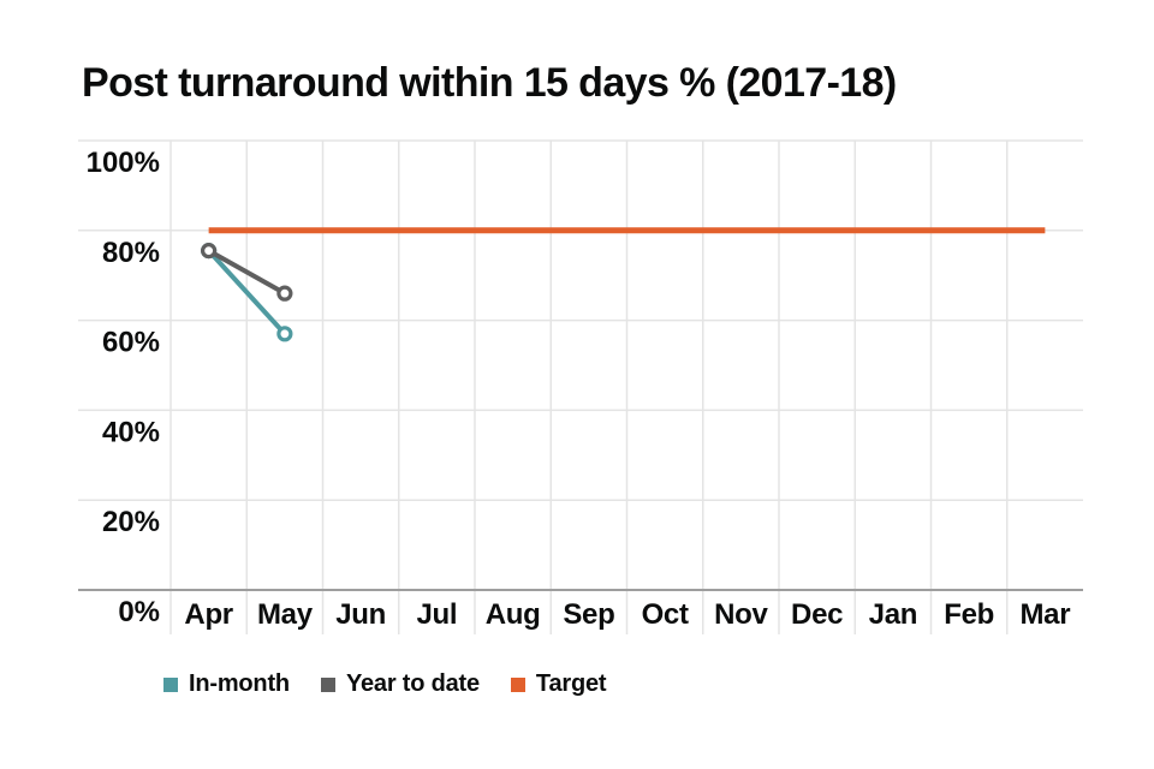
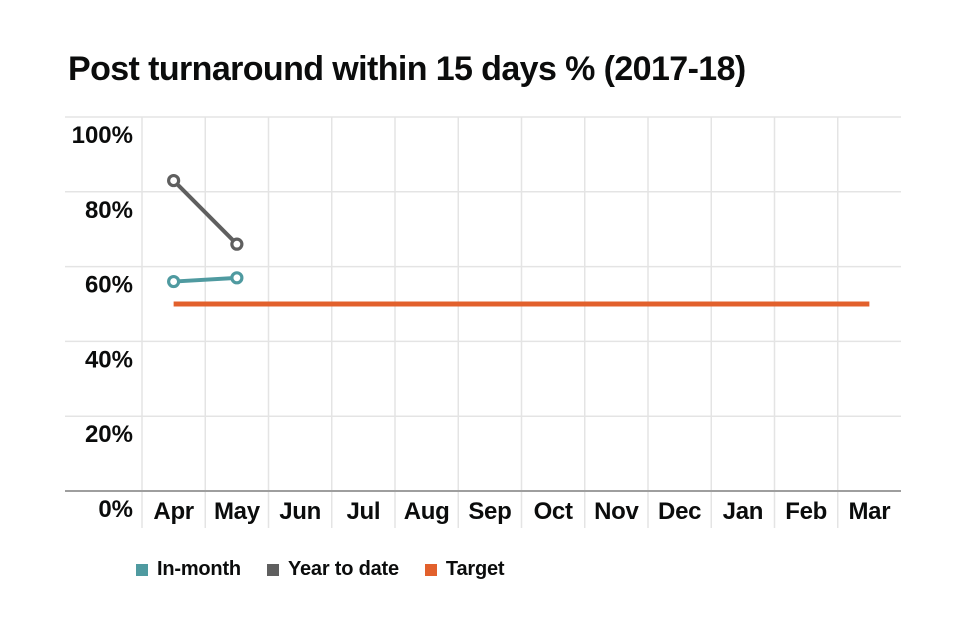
In-month/Apr: 76% -> 56%
Year to date/Apr: 76% -> 83%
Target/Apr: 80% -> 50%
Target/Sep: 80% -> 70%
Target/Nov: 80% -> 70%
Target/Mar: 80% -> 60%
